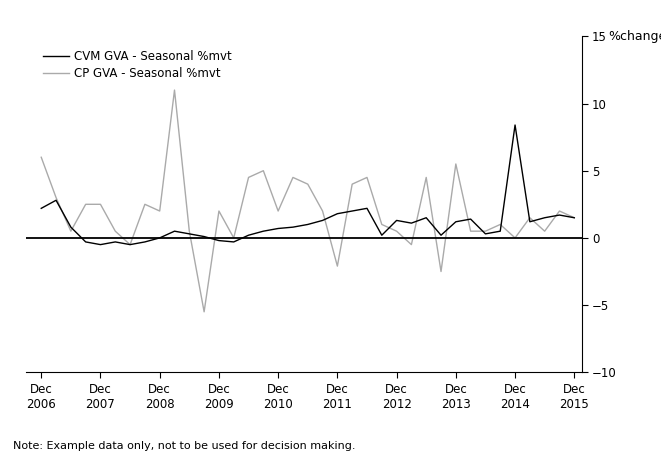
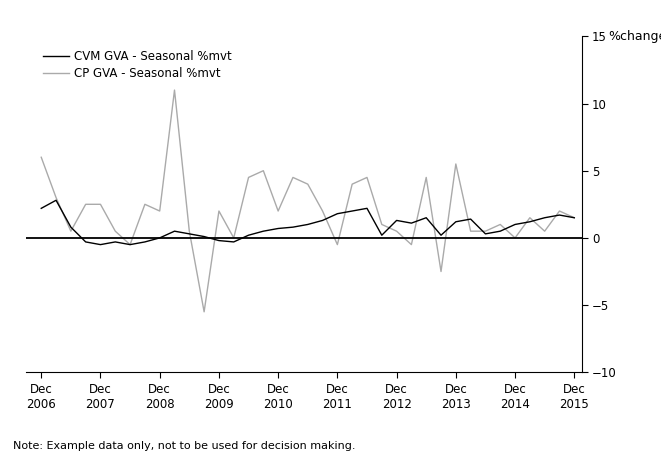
CP GVA - Seasonal %mvt/Dec 2011: -2.1 -> -0.5
CVM GVA - Seasonal %mvt/Dec 2014: 8.4 -> 1.0
